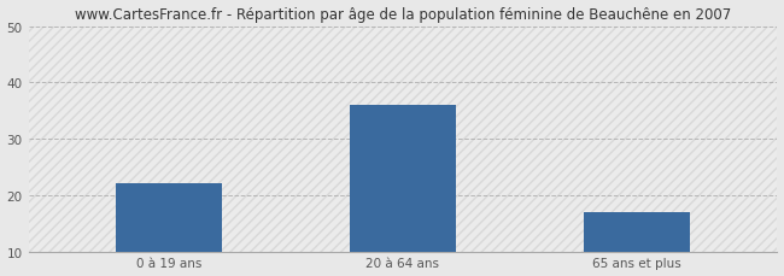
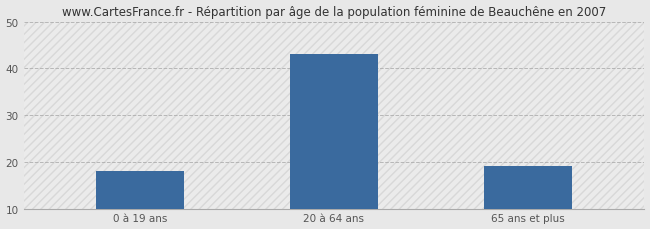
0 à 19 ans: 22 -> 18
20 à 64 ans: 36 -> 43
65 ans et plus: 17 -> 19
